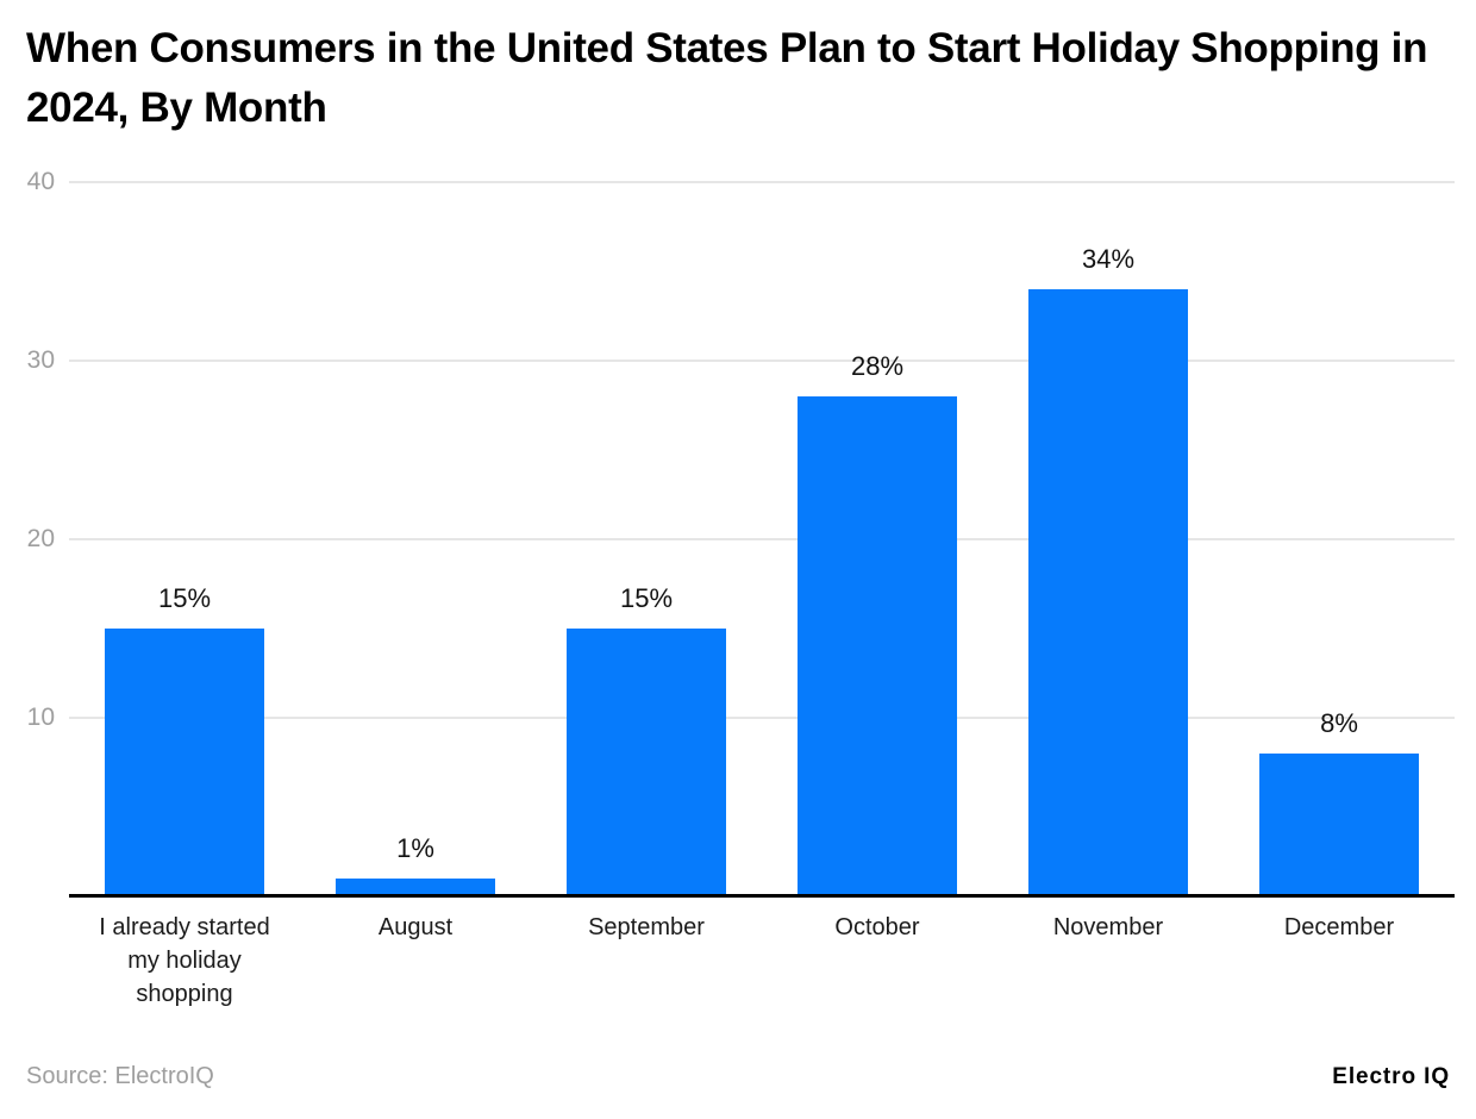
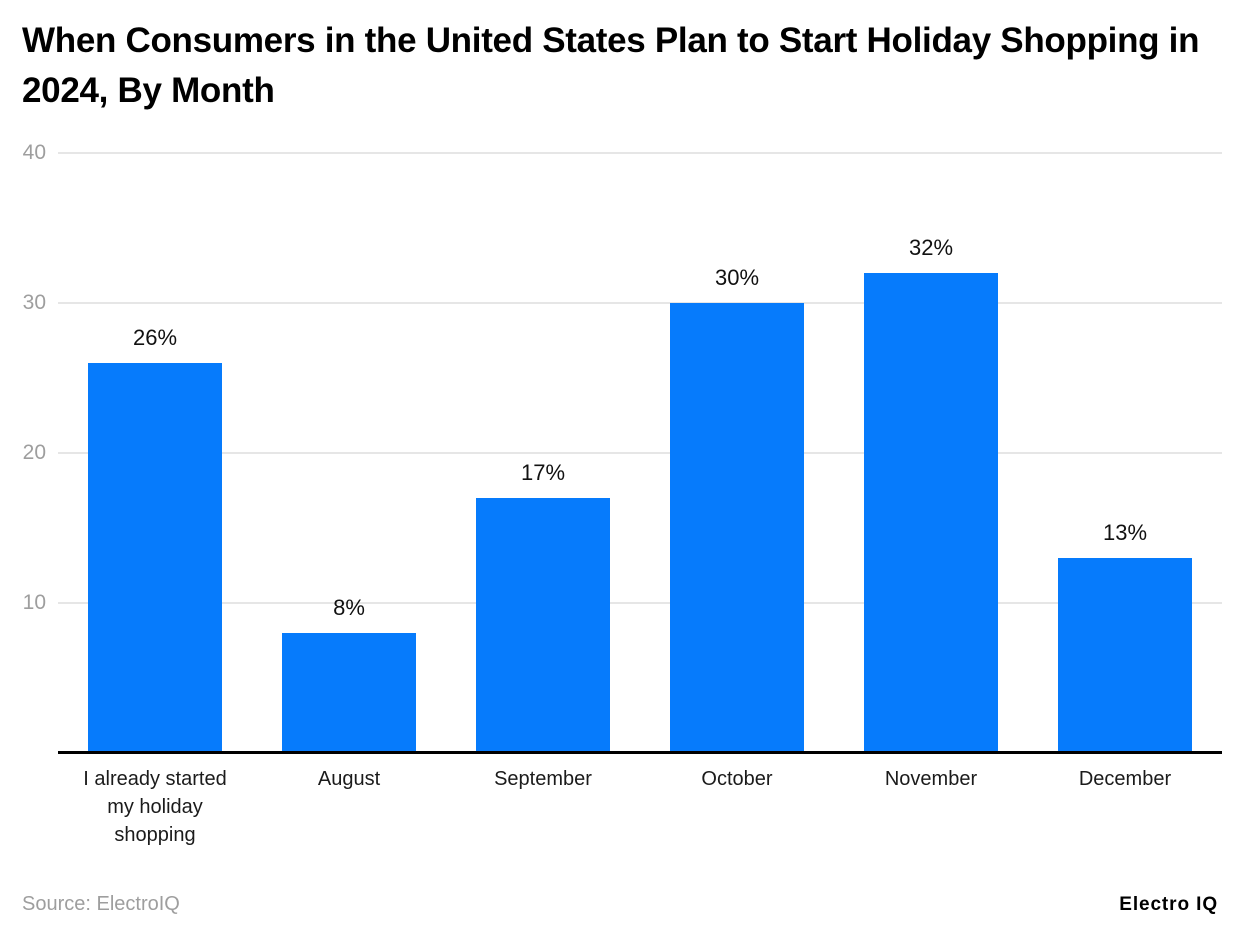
I already started my holiday shopping: 15% -> 26%
August: 1% -> 8%
September: 15% -> 17%
October: 28% -> 30%
November: 34% -> 32%
December: 8% -> 13%
